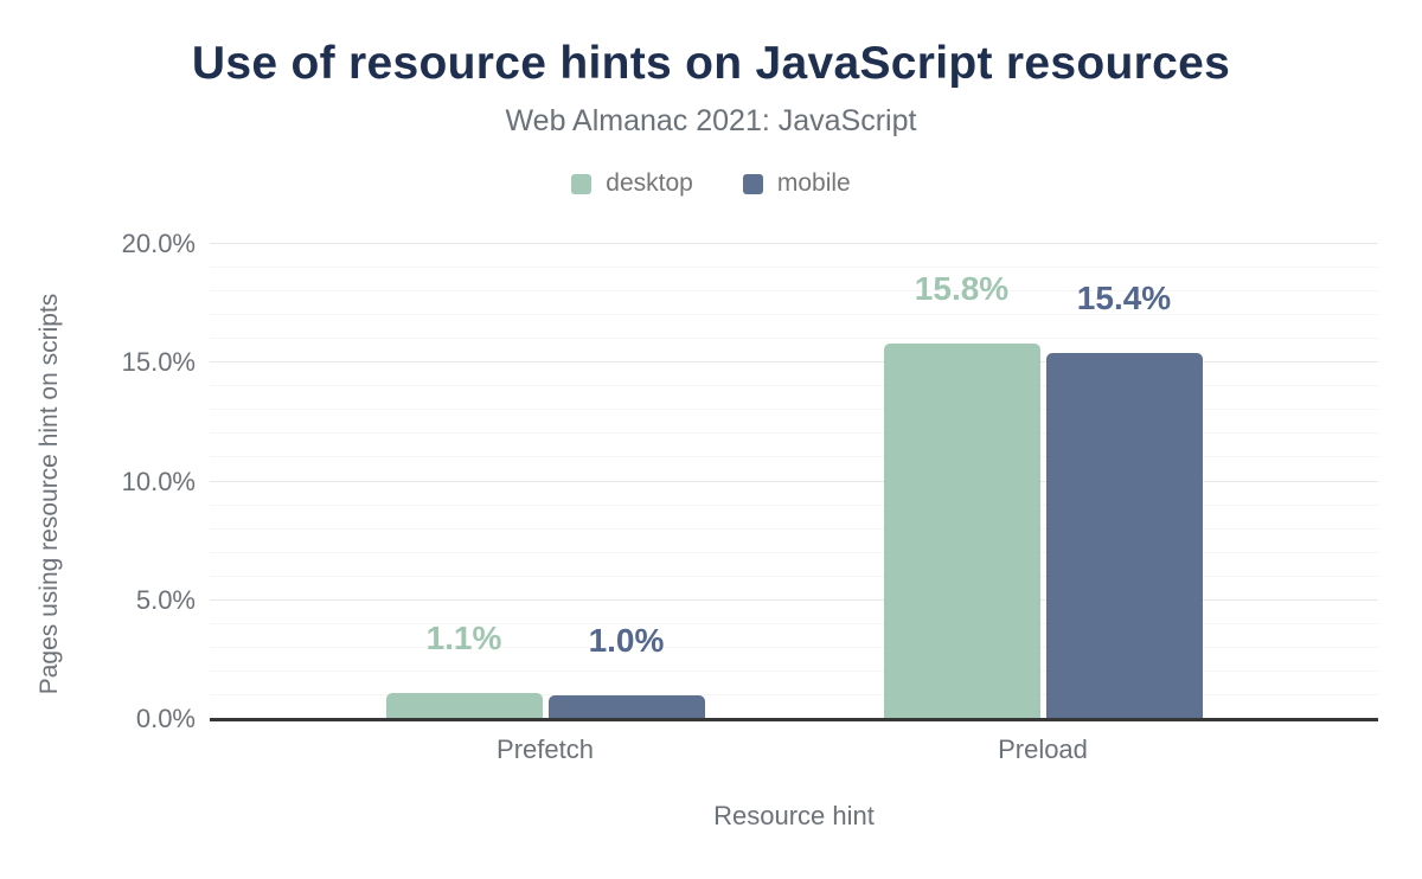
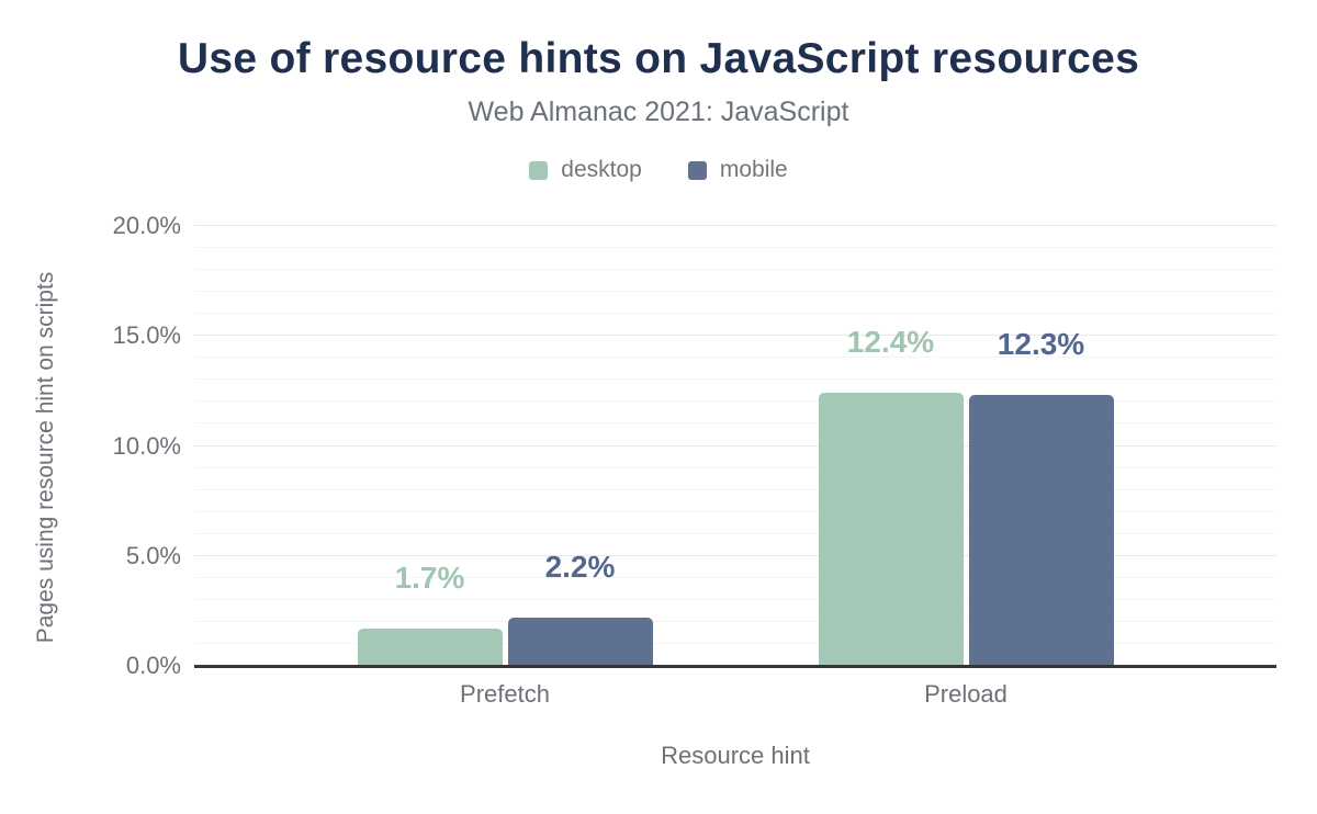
desktop/Prefetch: 1.1% -> 1.7%
mobile/Prefetch: 1.0% -> 2.2%
desktop/Preload: 15.8% -> 12.4%
mobile/Preload: 15.4% -> 12.3%
